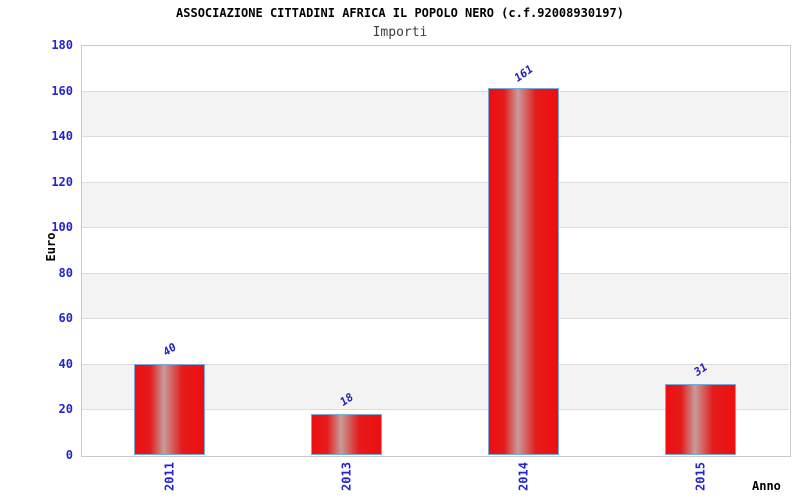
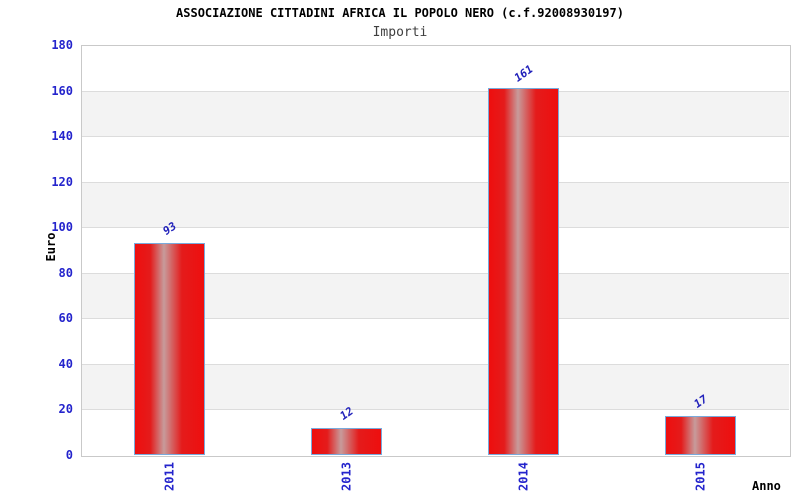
2011: 40 -> 93
2013: 18 -> 12
2015: 31 -> 17
